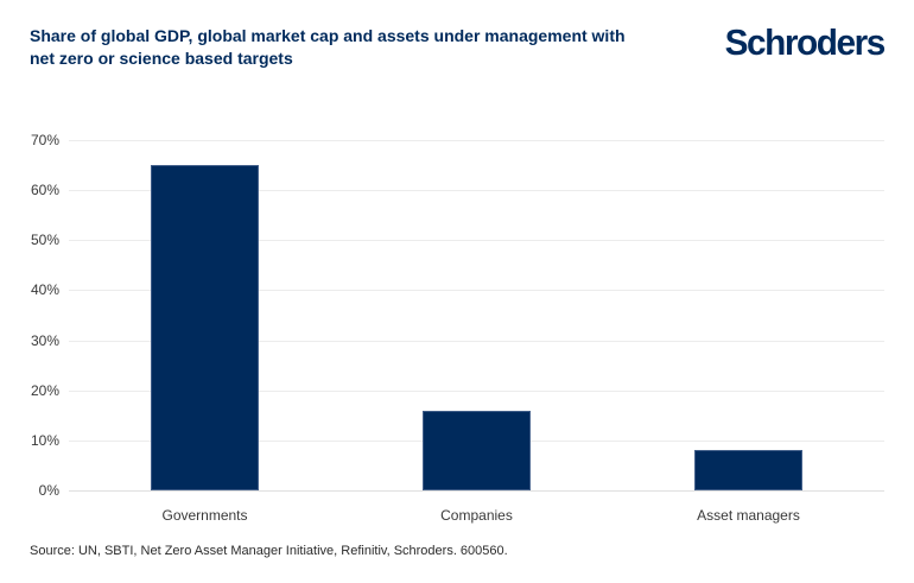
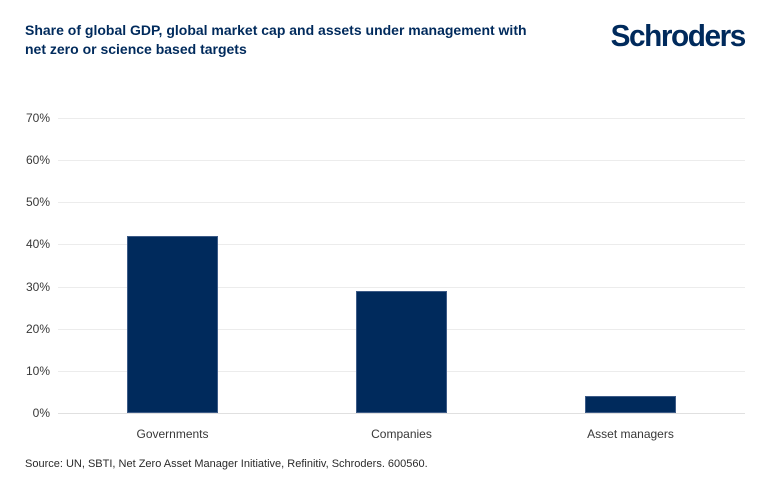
Governments: 65% -> 42%
Companies: 16% -> 29%
Asset managers: 8% -> 4%
